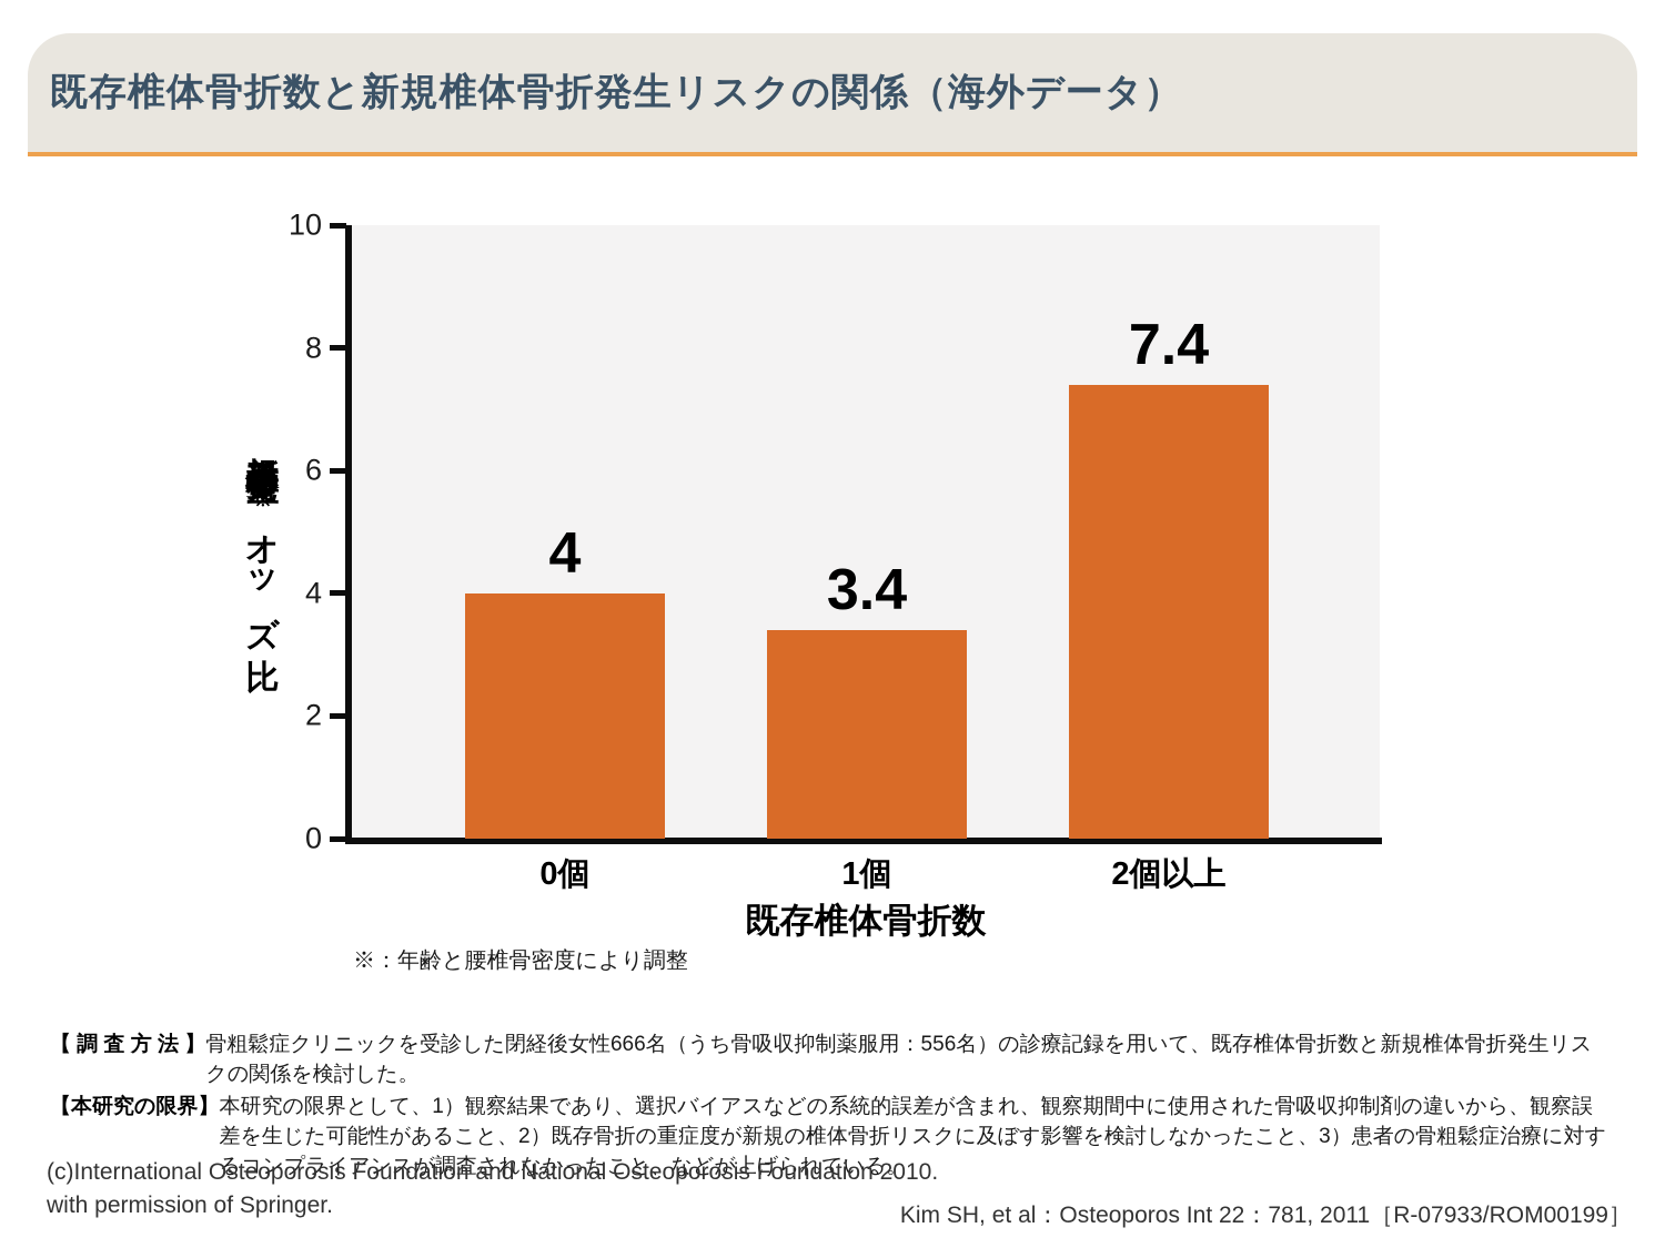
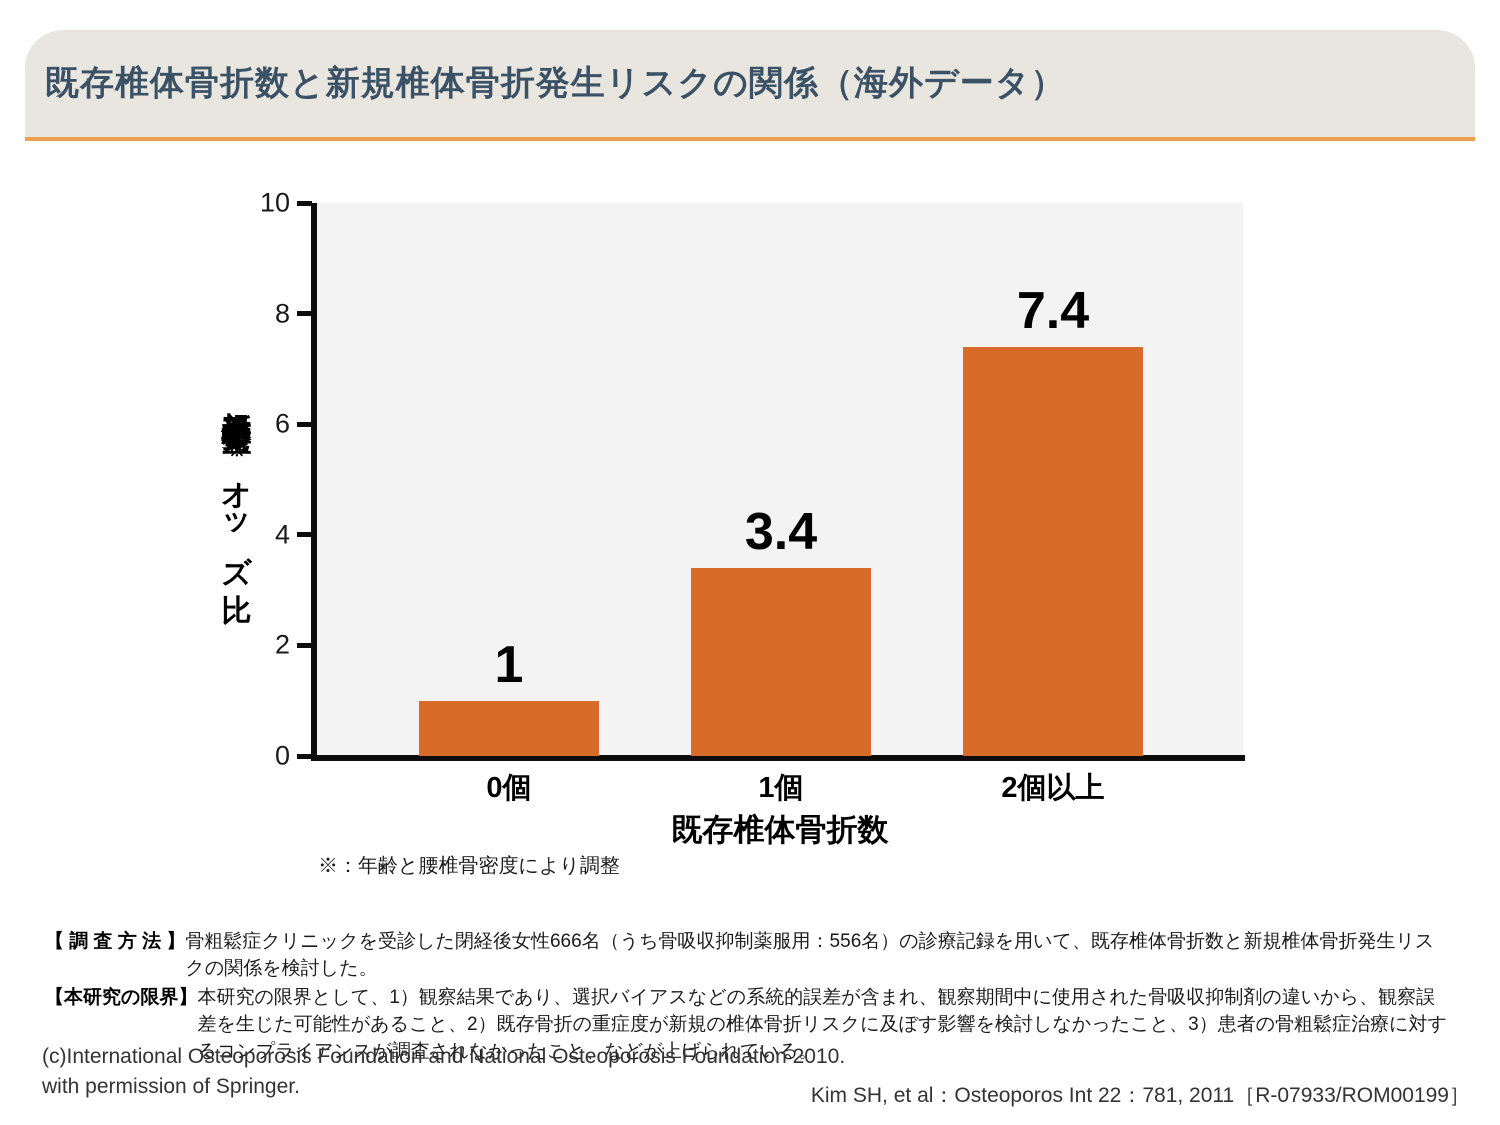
0個: 4 -> 1
